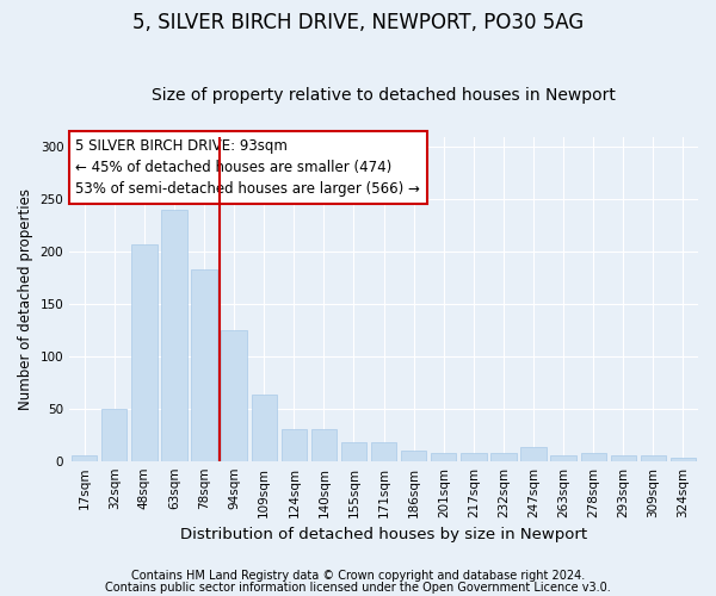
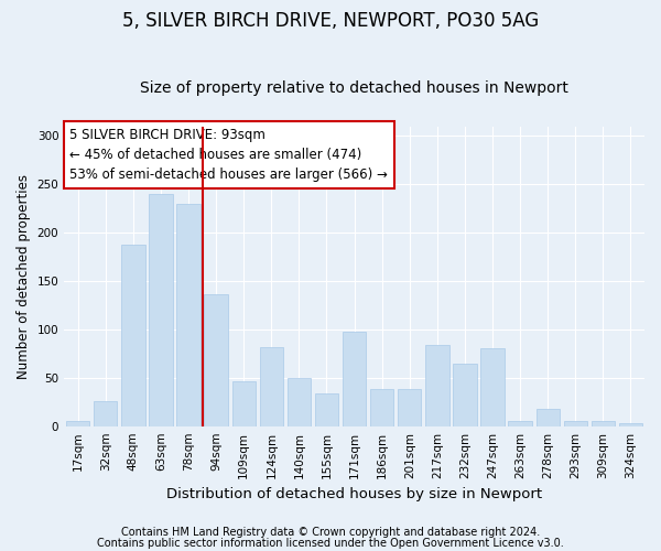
32sqm: 50 -> 26
48sqm: 207 -> 188
78sqm: 183 -> 230
94sqm: 125 -> 136
109sqm: 63 -> 46
124sqm: 30 -> 82
140sqm: 30 -> 50
155sqm: 18 -> 34
171sqm: 18 -> 98
186sqm: 10 -> 38
201sqm: 8 -> 38
217sqm: 8 -> 84
232sqm: 8 -> 64
247sqm: 13 -> 80
278sqm: 8 -> 18
